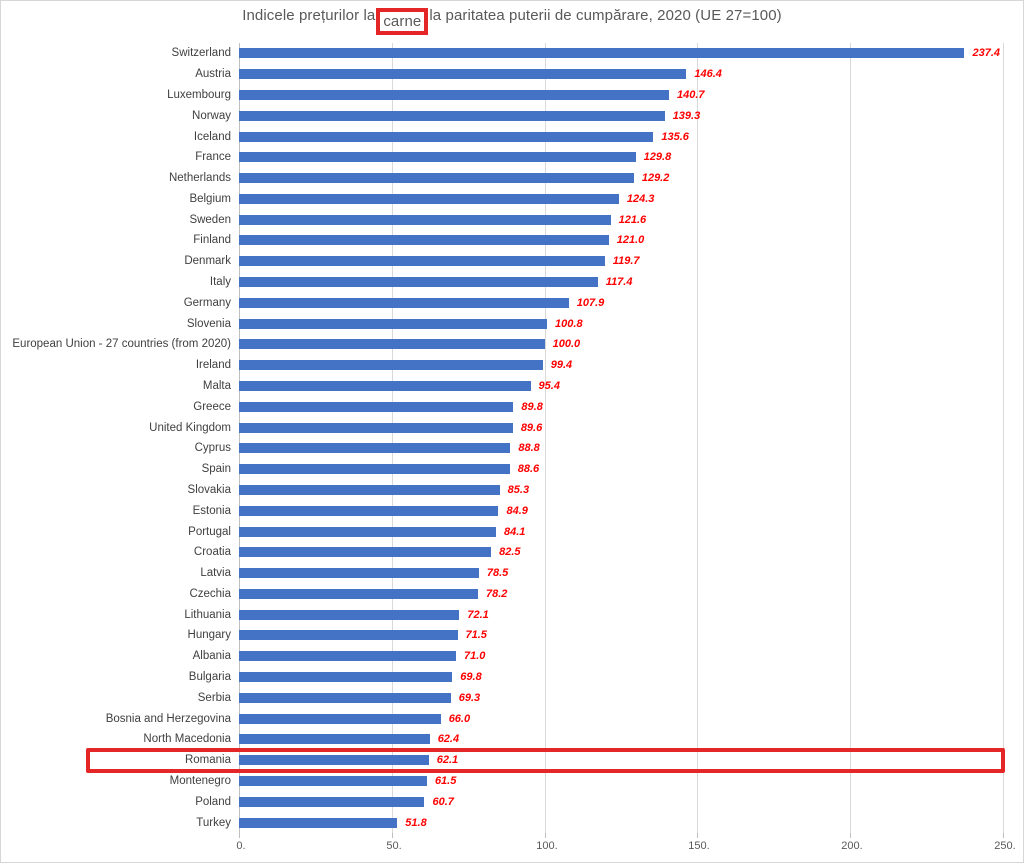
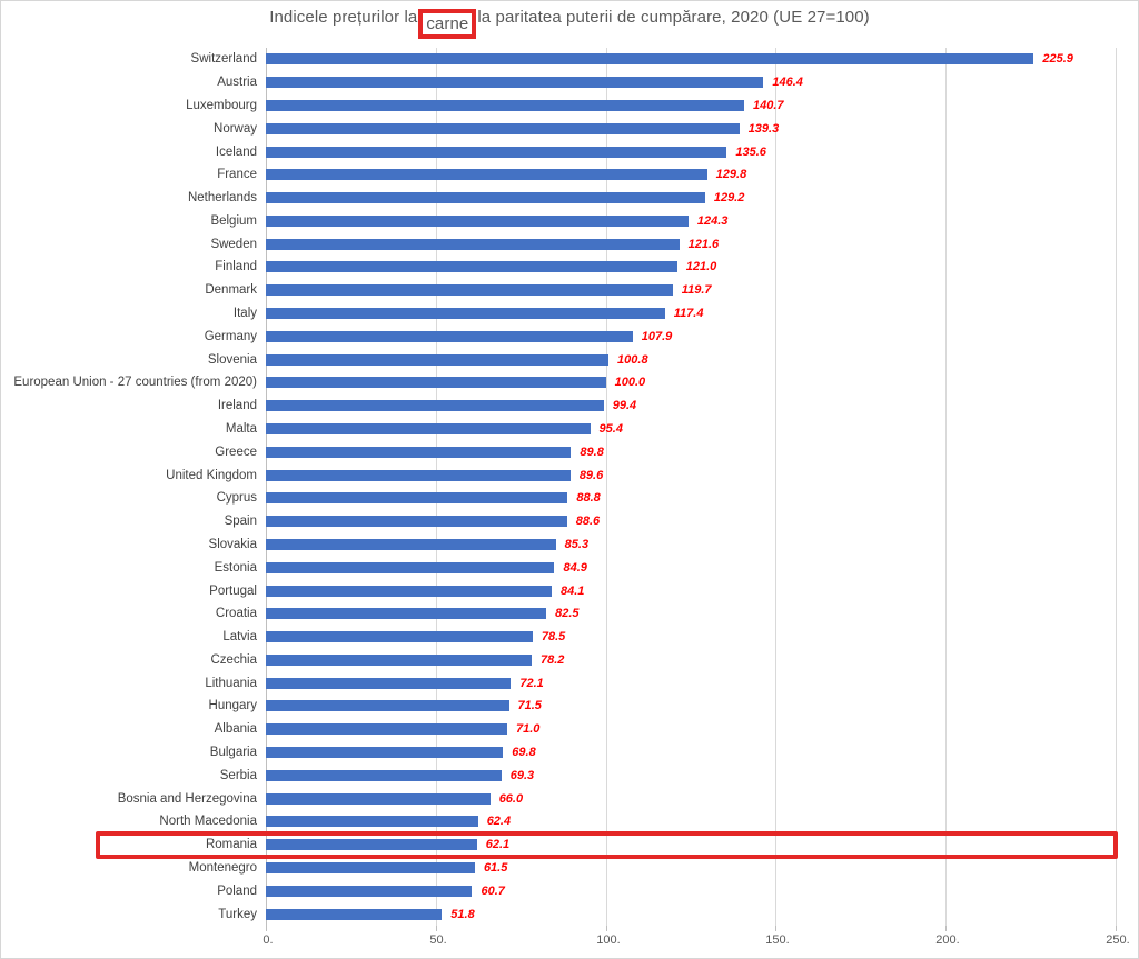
Switzerland: 237.4 -> 225.9
